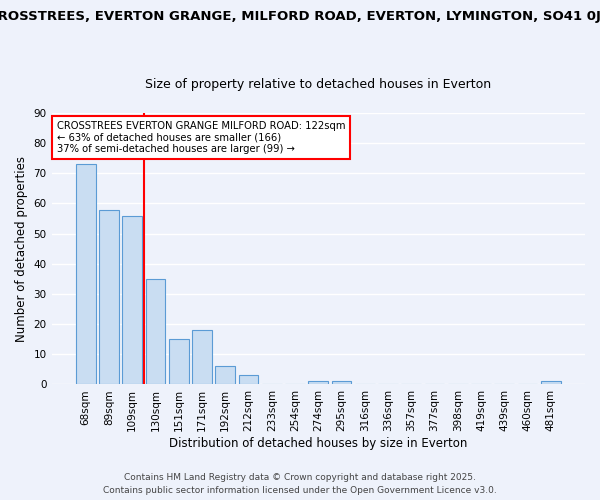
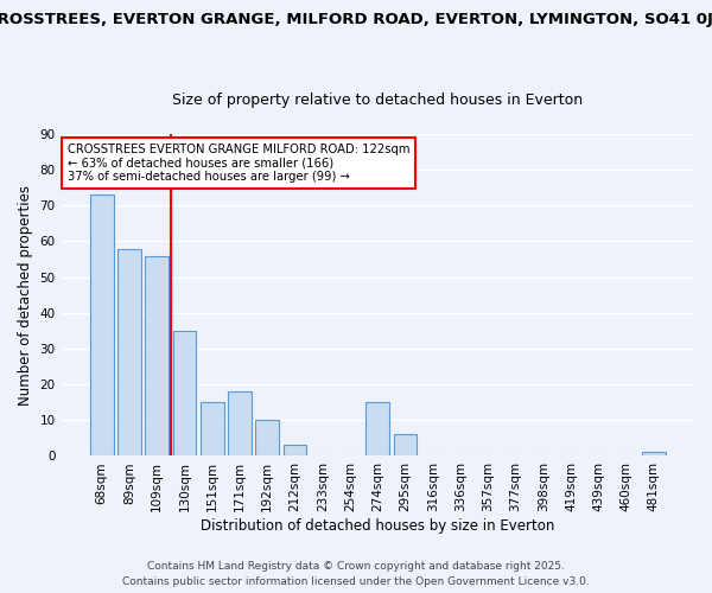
192sqm: 6 -> 10
274sqm: 1 -> 15
295sqm: 1 -> 6
